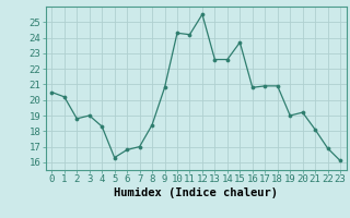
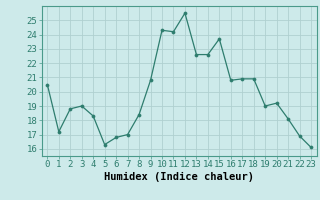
1: 20.2 -> 17.2
